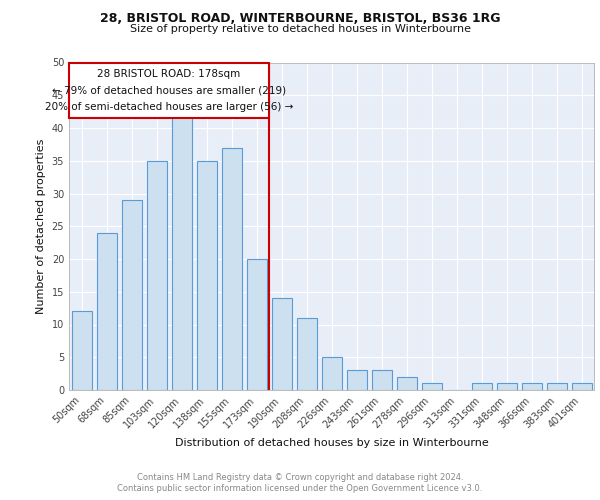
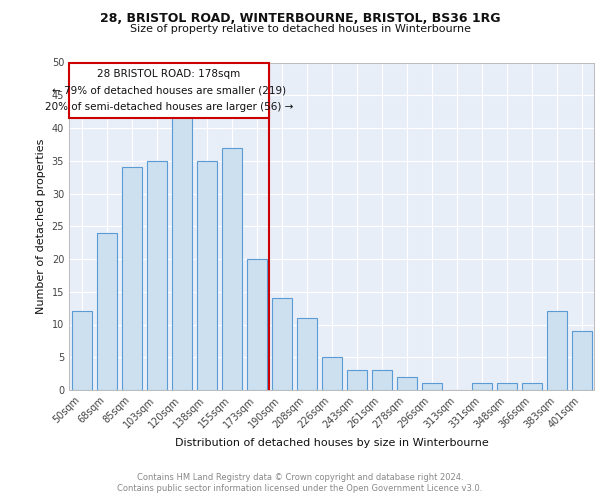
85sqm: 29 -> 34
383sqm: 1 -> 12
401sqm: 1 -> 9
